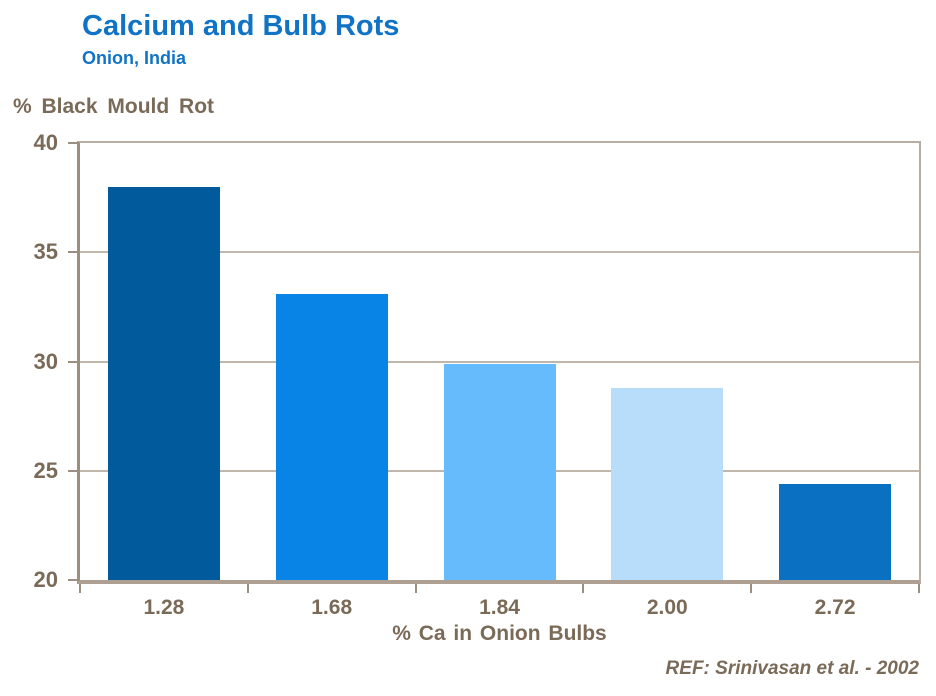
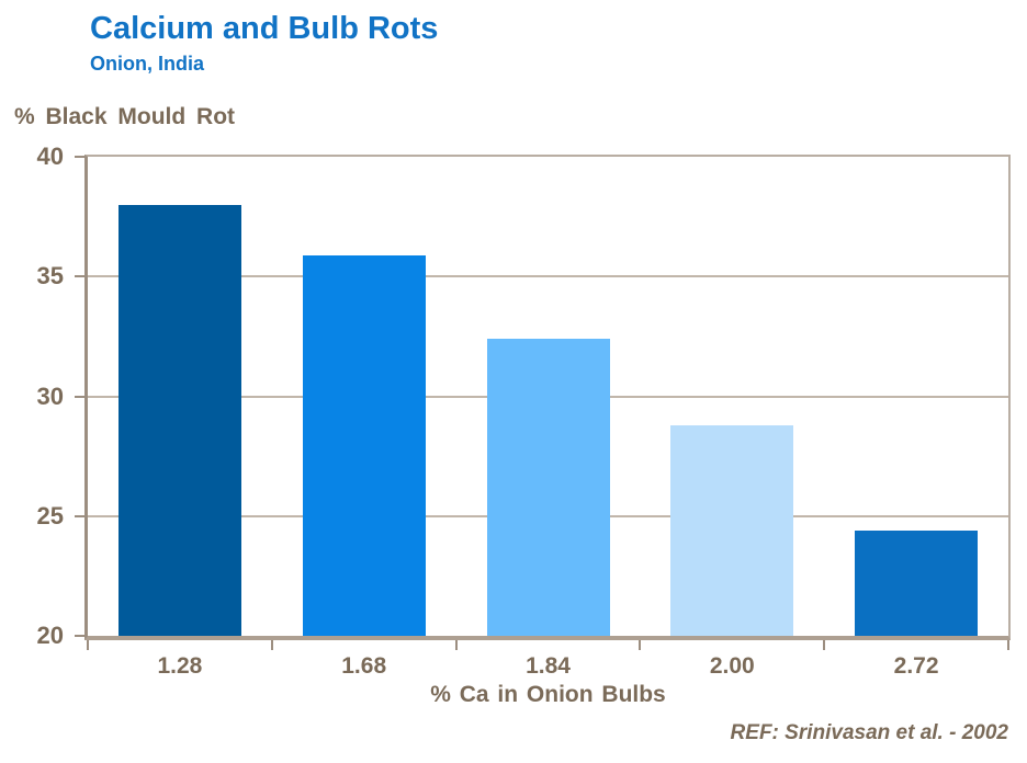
1.68: 33.1 -> 35.9
1.84: 29.9 -> 32.4
